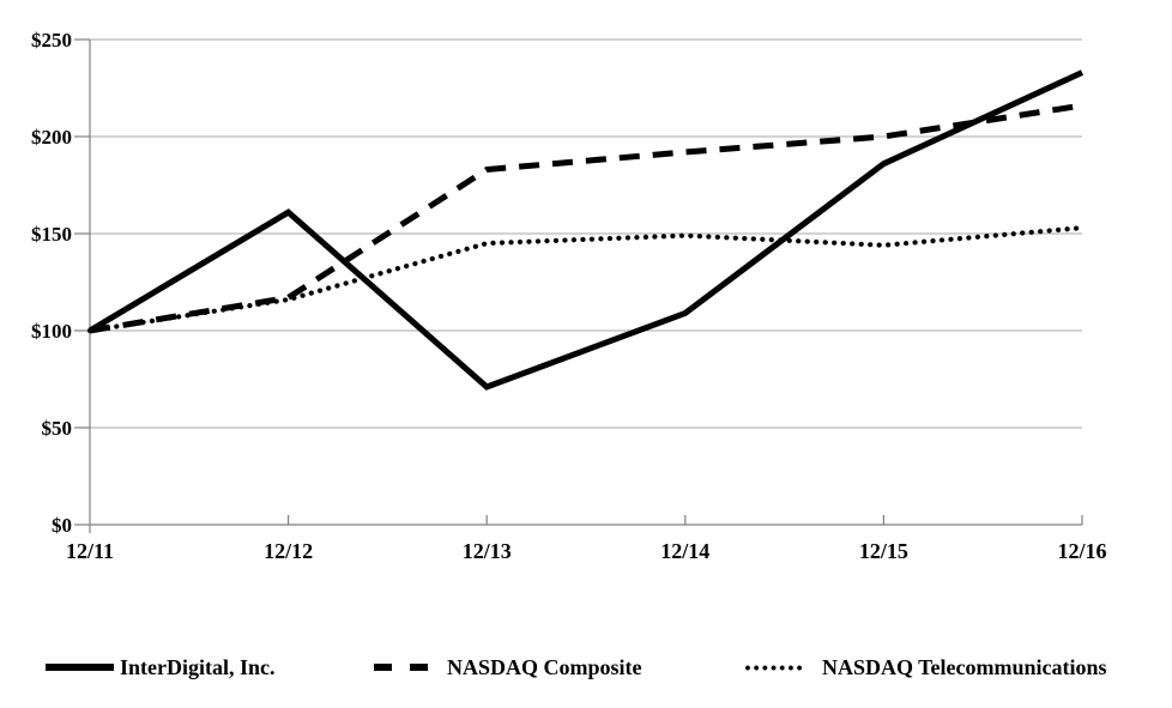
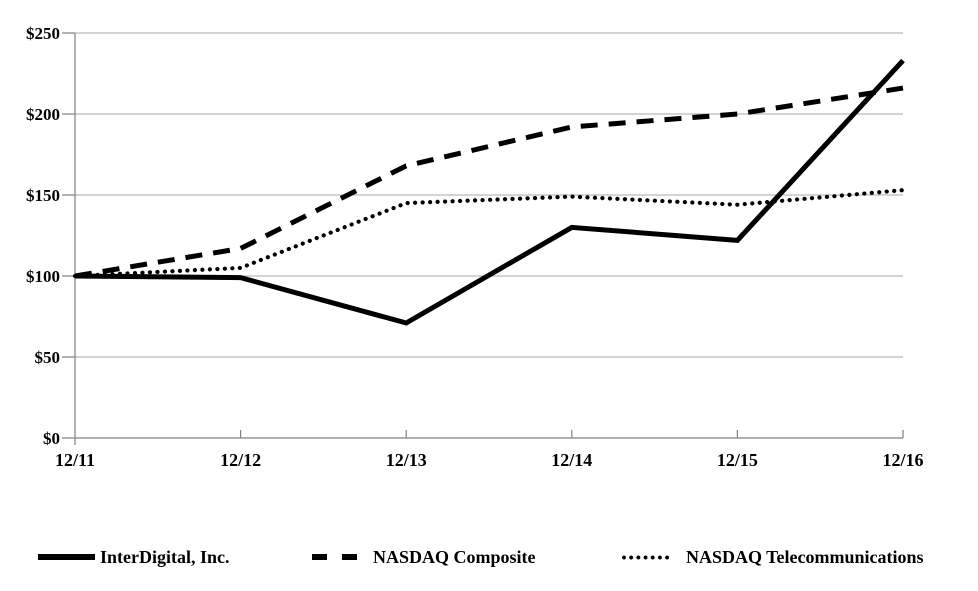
InterDigital, Inc./12/12: $161 -> $99
NASDAQ Telecommunications/12/12: $116 -> $105
NASDAQ Composite/12/13: $183 -> $168
InterDigital, Inc./12/14: $109 -> $130
InterDigital, Inc./12/15: $186 -> $122
